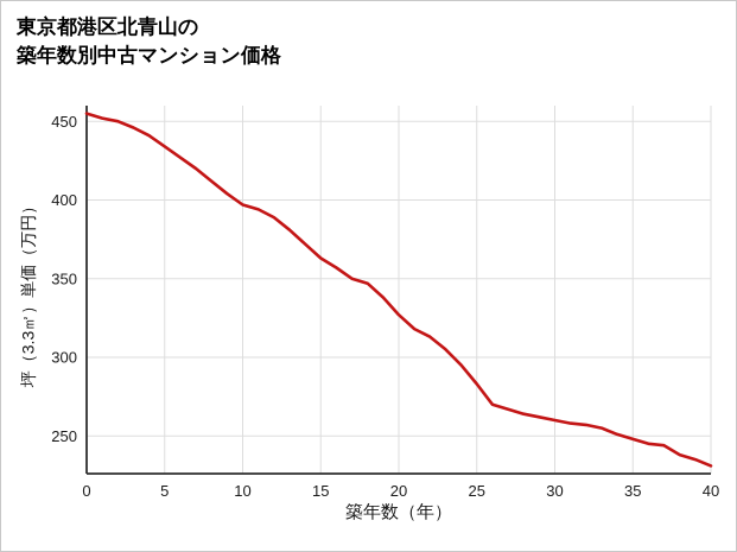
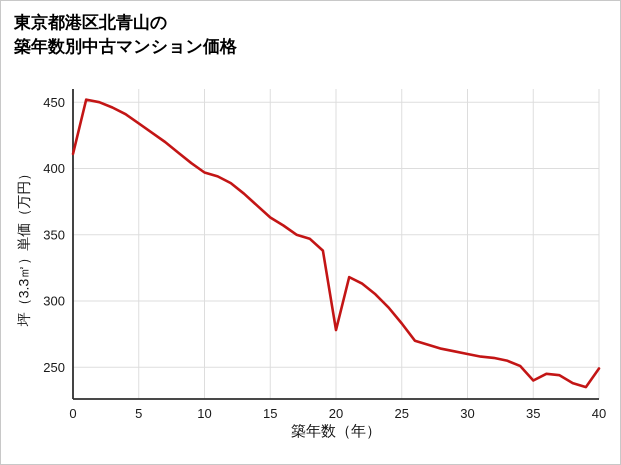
0: 455 -> 411
20: 327 -> 278
35: 248 -> 240
40: 231 -> 249
